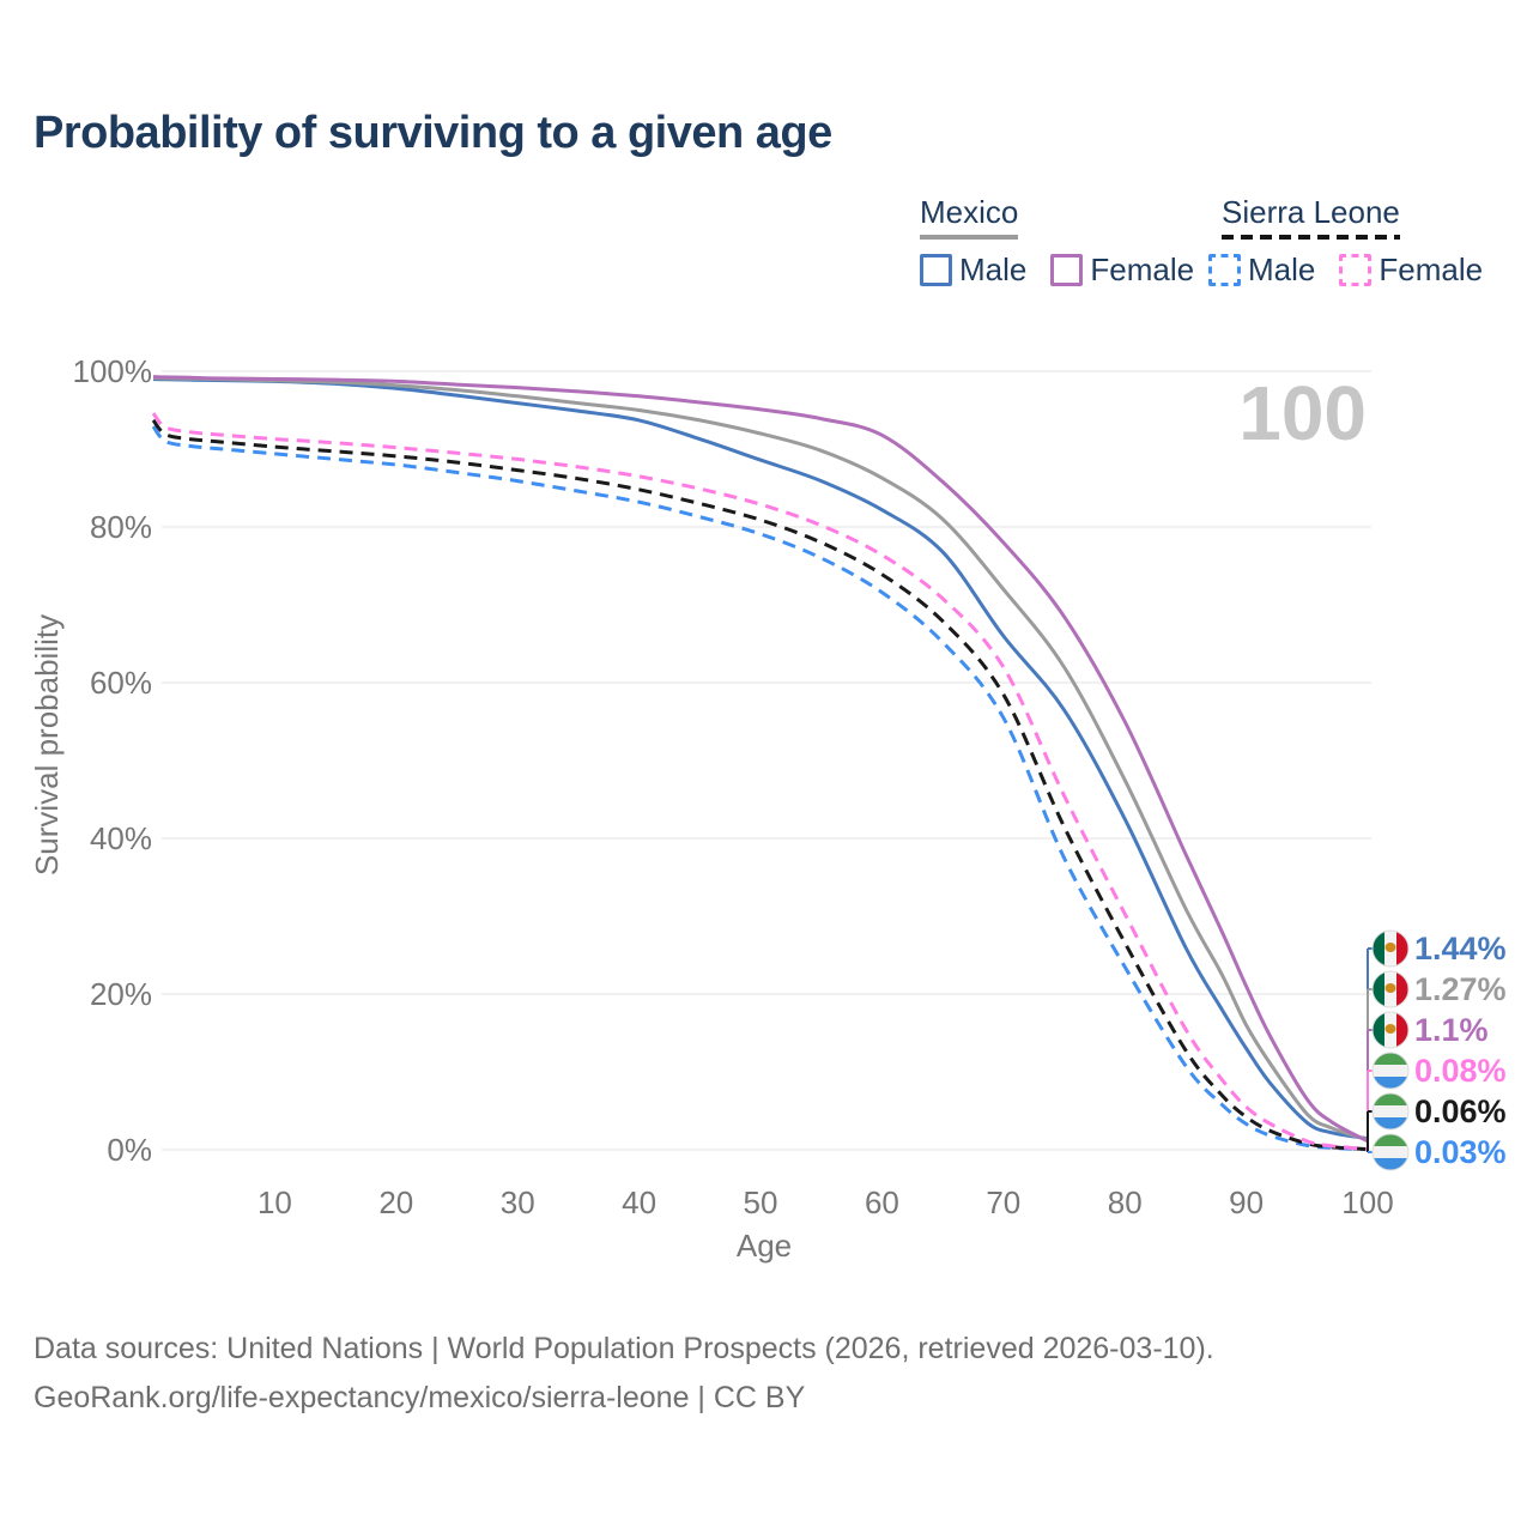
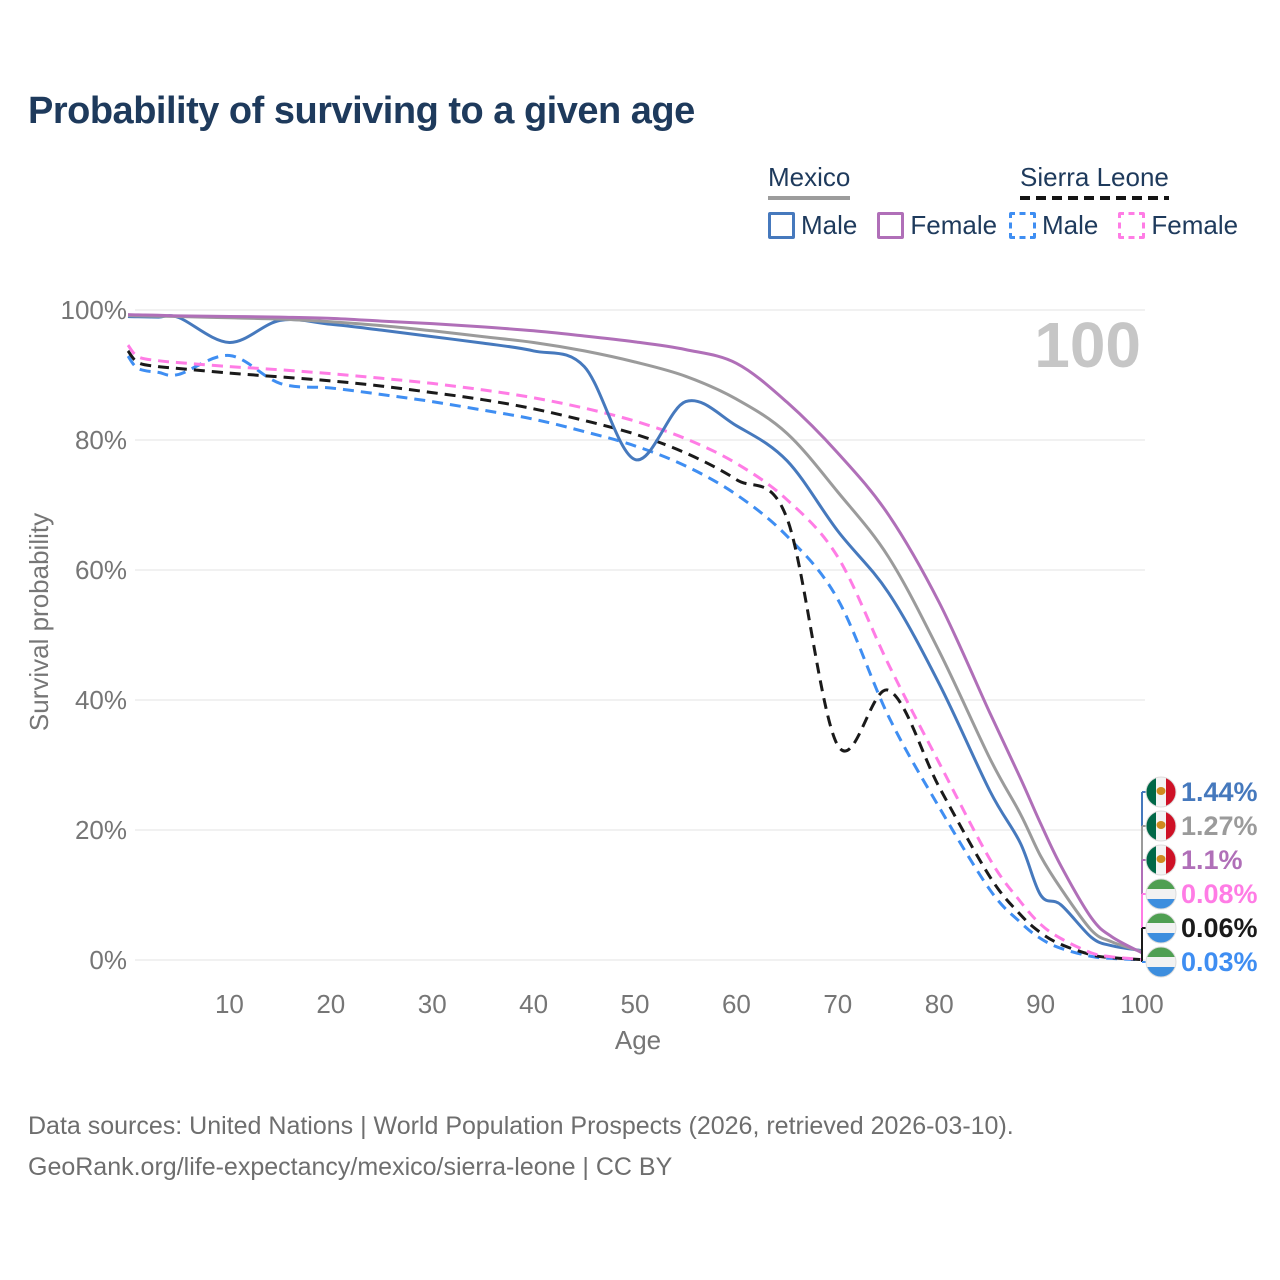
Sierra Leone Male/10: 89% -> 93%
Mexico Male/10: 99% -> 95%
Mexico Male/50: 89% -> 77%
Sierra Leone/70: 58% -> 33%
Mexico Male/90: 13% -> 10%
